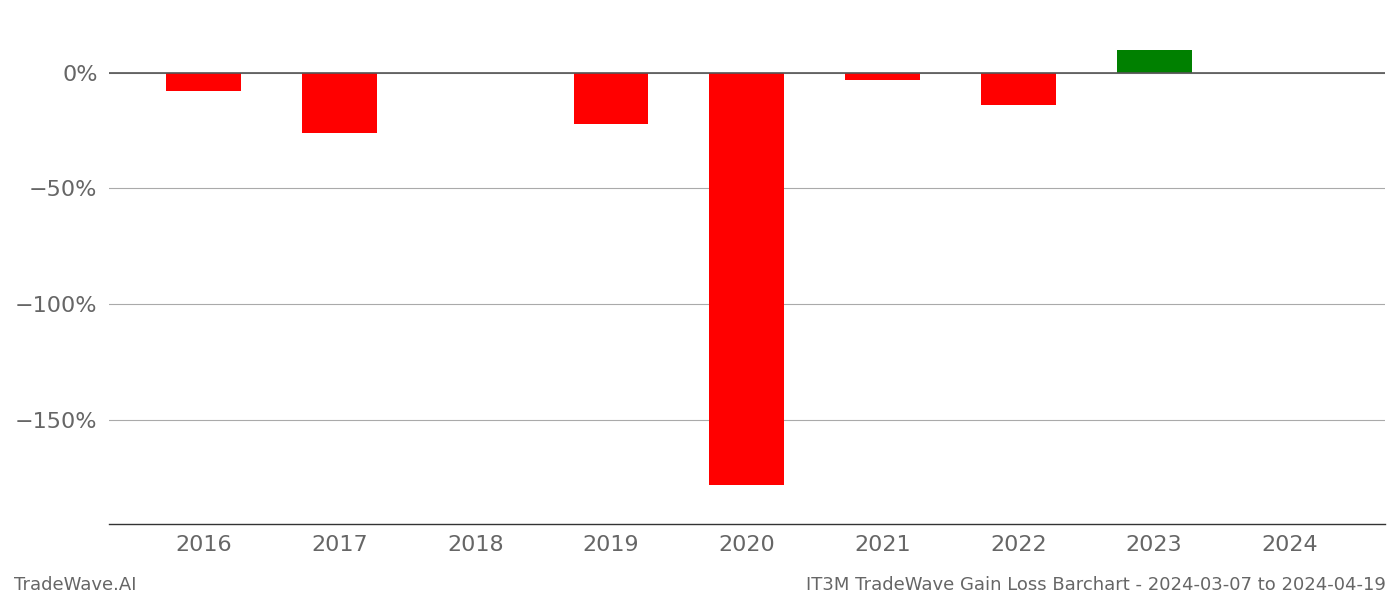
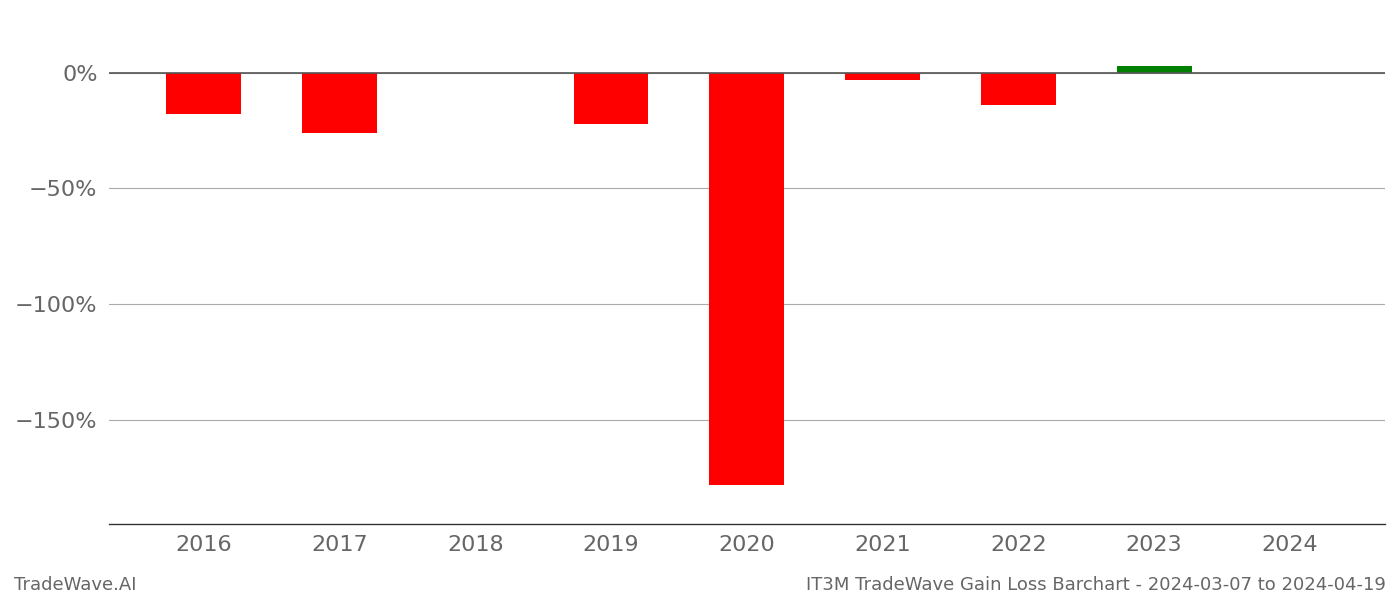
2016: -8% -> -18%
2023: 10% -> 3%
